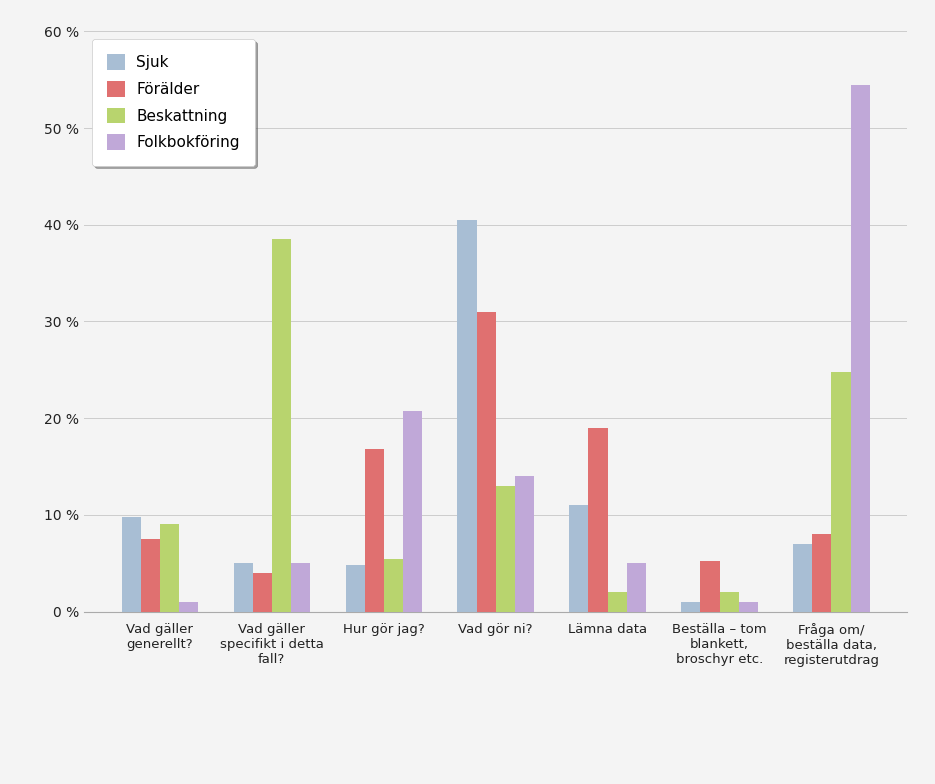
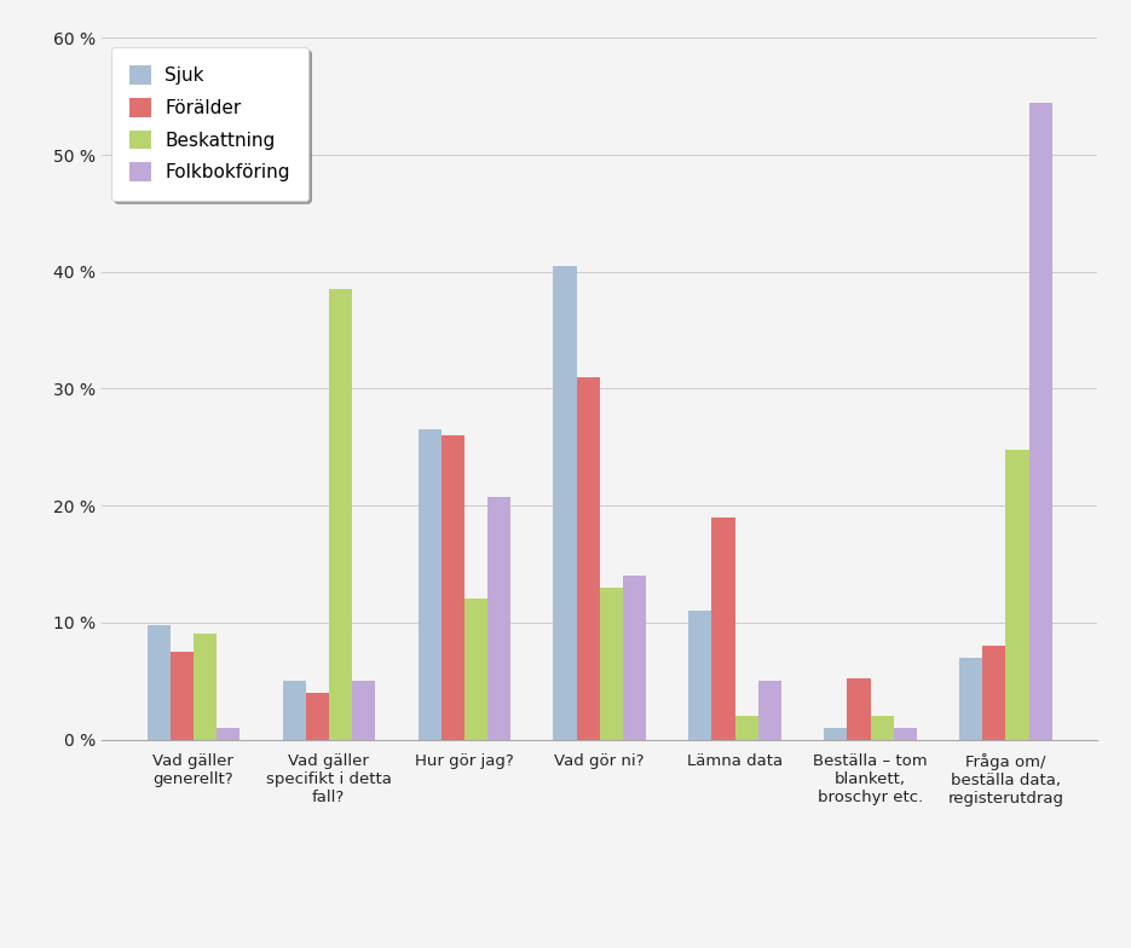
Sjuk/Hur gör jag?: 4.8 % -> 26.5 %
Förälder/Hur gör jag?: 16.8 % -> 26.0 %
Beskattning/Hur gör jag?: 5.4 % -> 12.0 %
